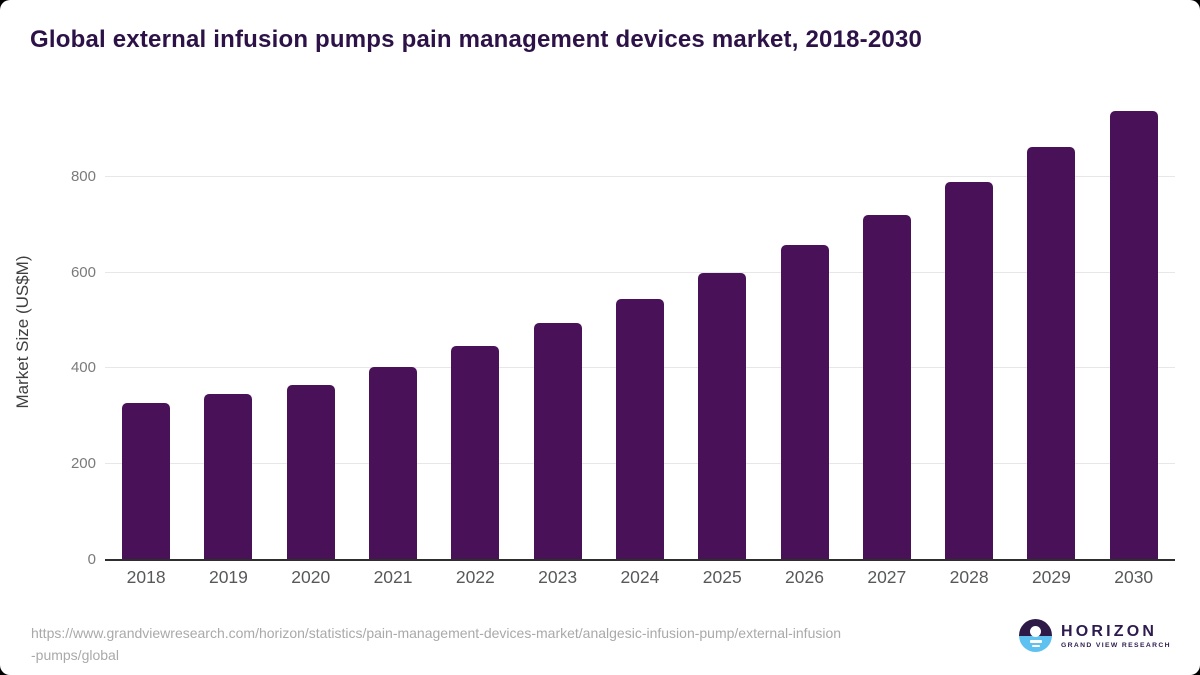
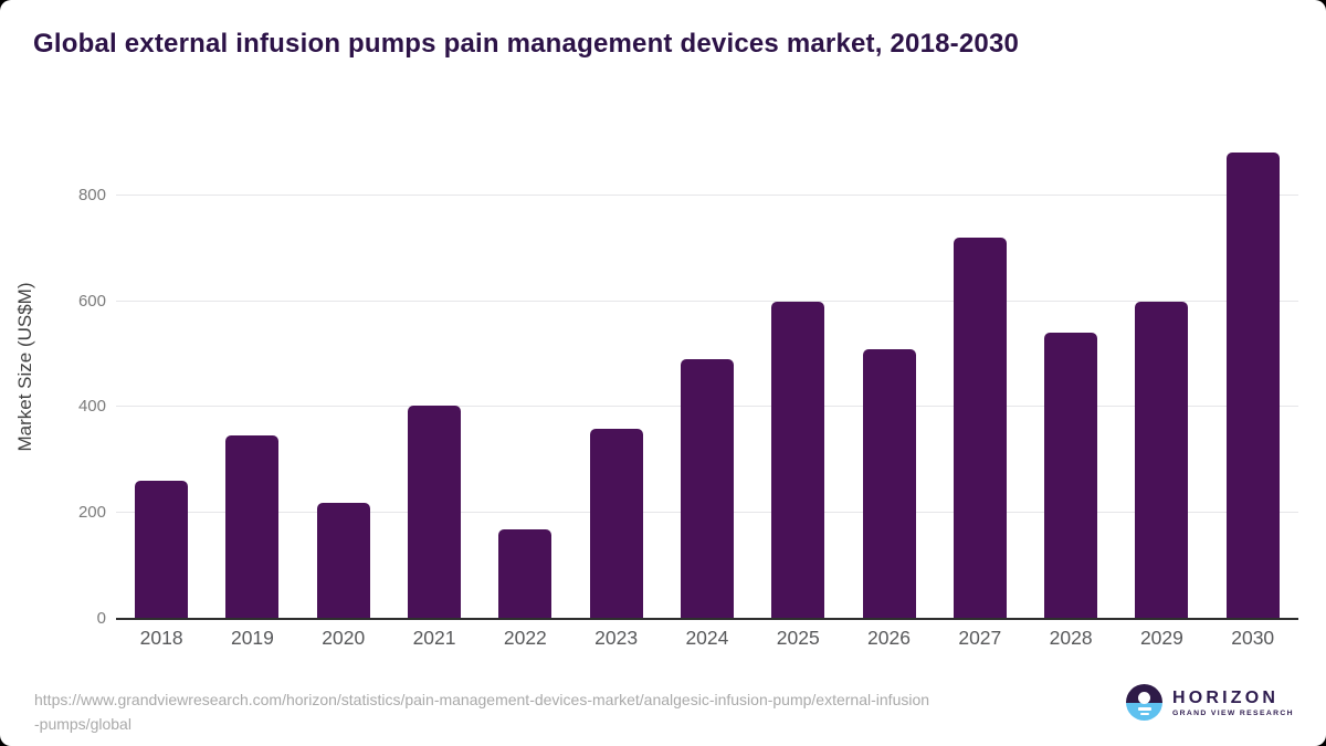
2018: 330 -> 260
2020: 360 -> 220
2022: 450 -> 170
2023: 500 -> 360
2024: 540 -> 490
2026: 660 -> 510
2028: 790 -> 540
2029: 860 -> 600
2030: 940 -> 880
